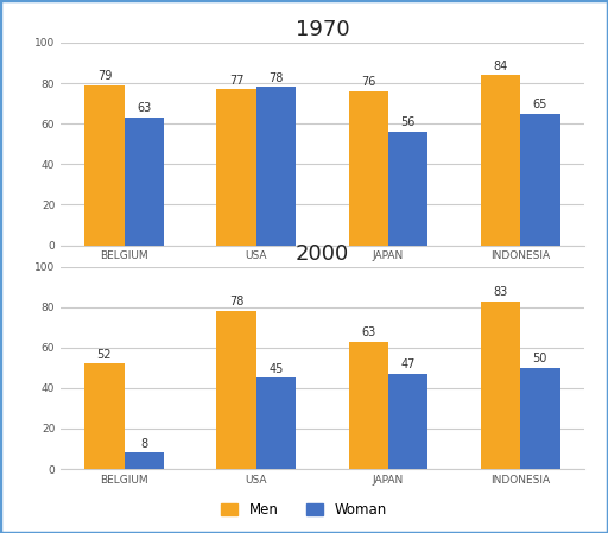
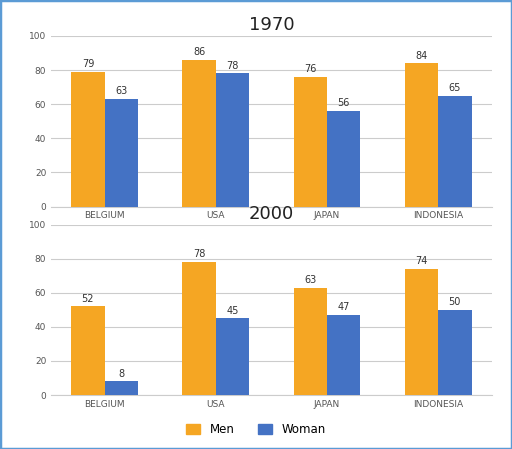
1970/Men/USA: 77 -> 86
2000/Men/INDONESIA: 83 -> 74
